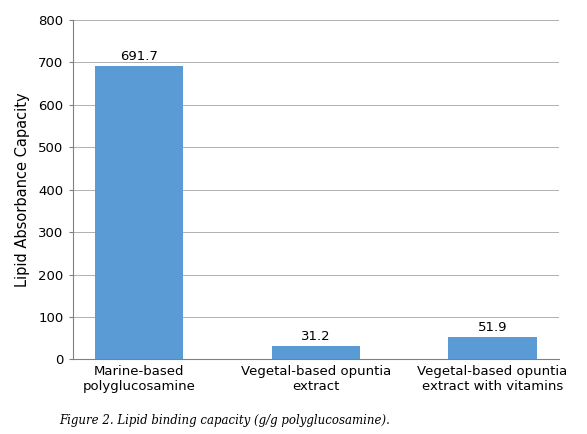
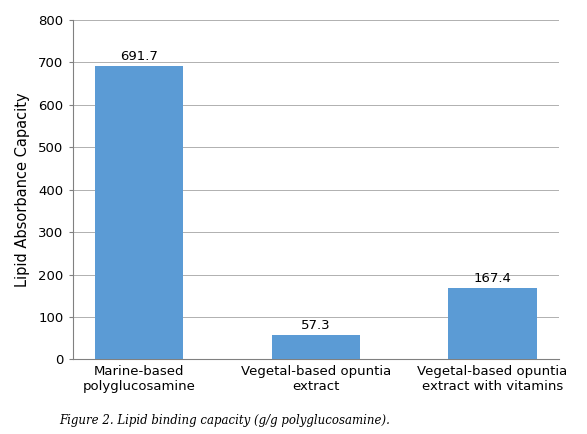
Vegetal-based opuntia extract: 31.2 -> 57.3
Vegetal-based opuntia extract with vitamins: 51.9 -> 167.4
